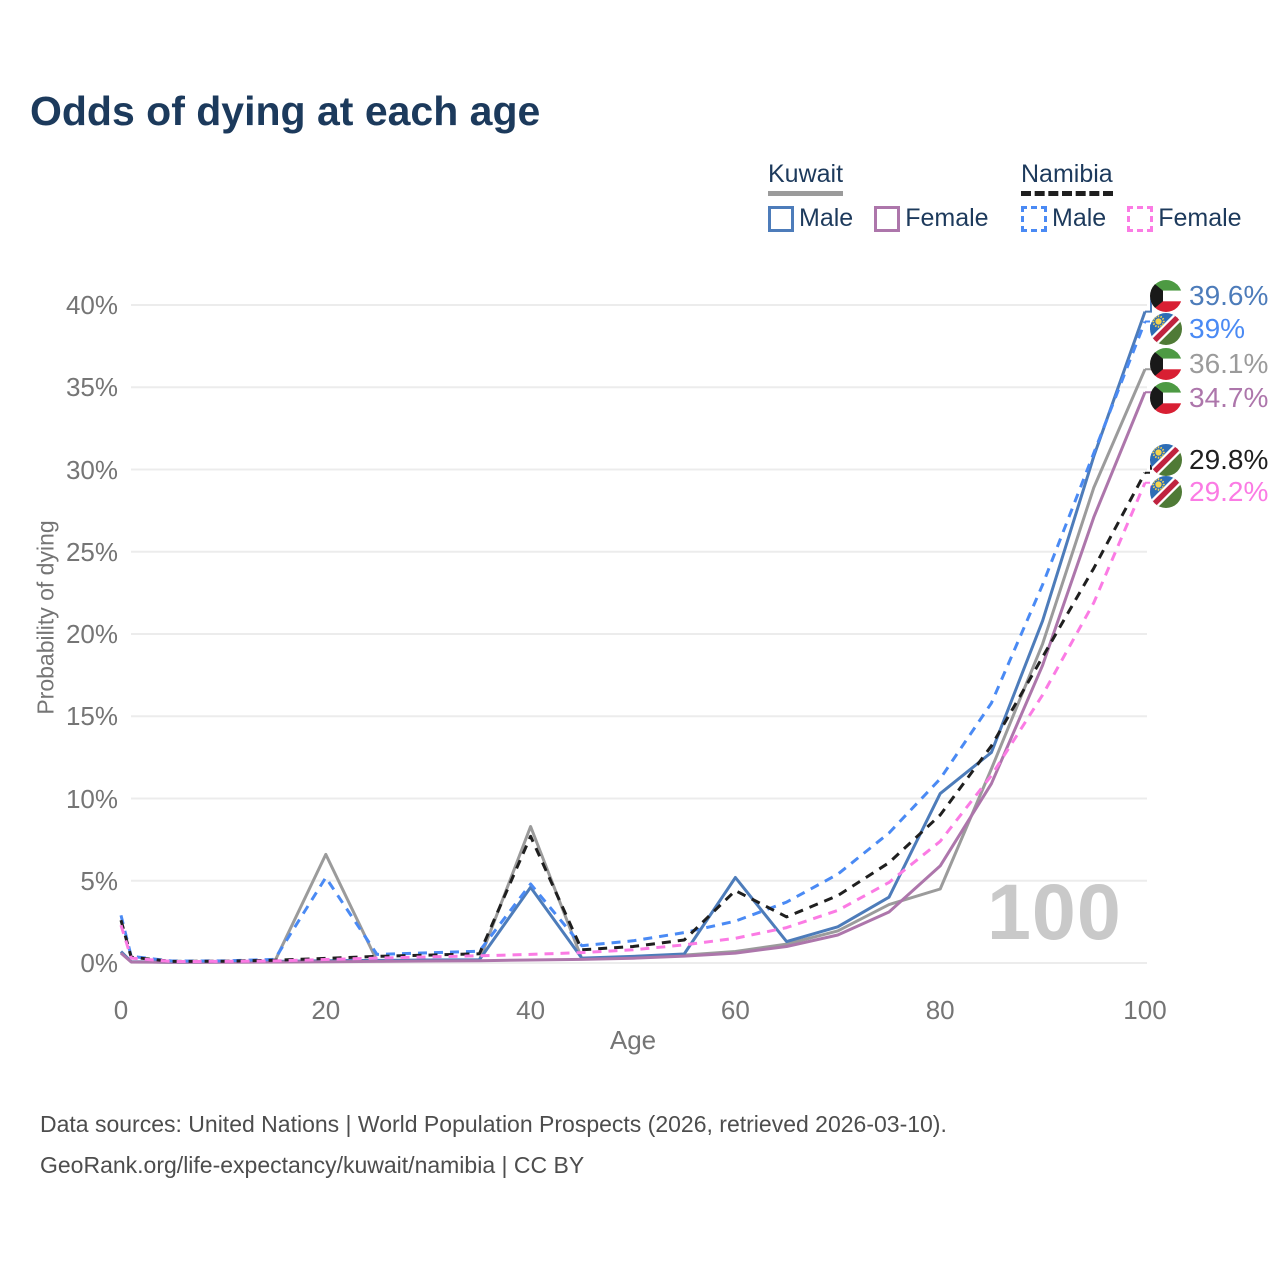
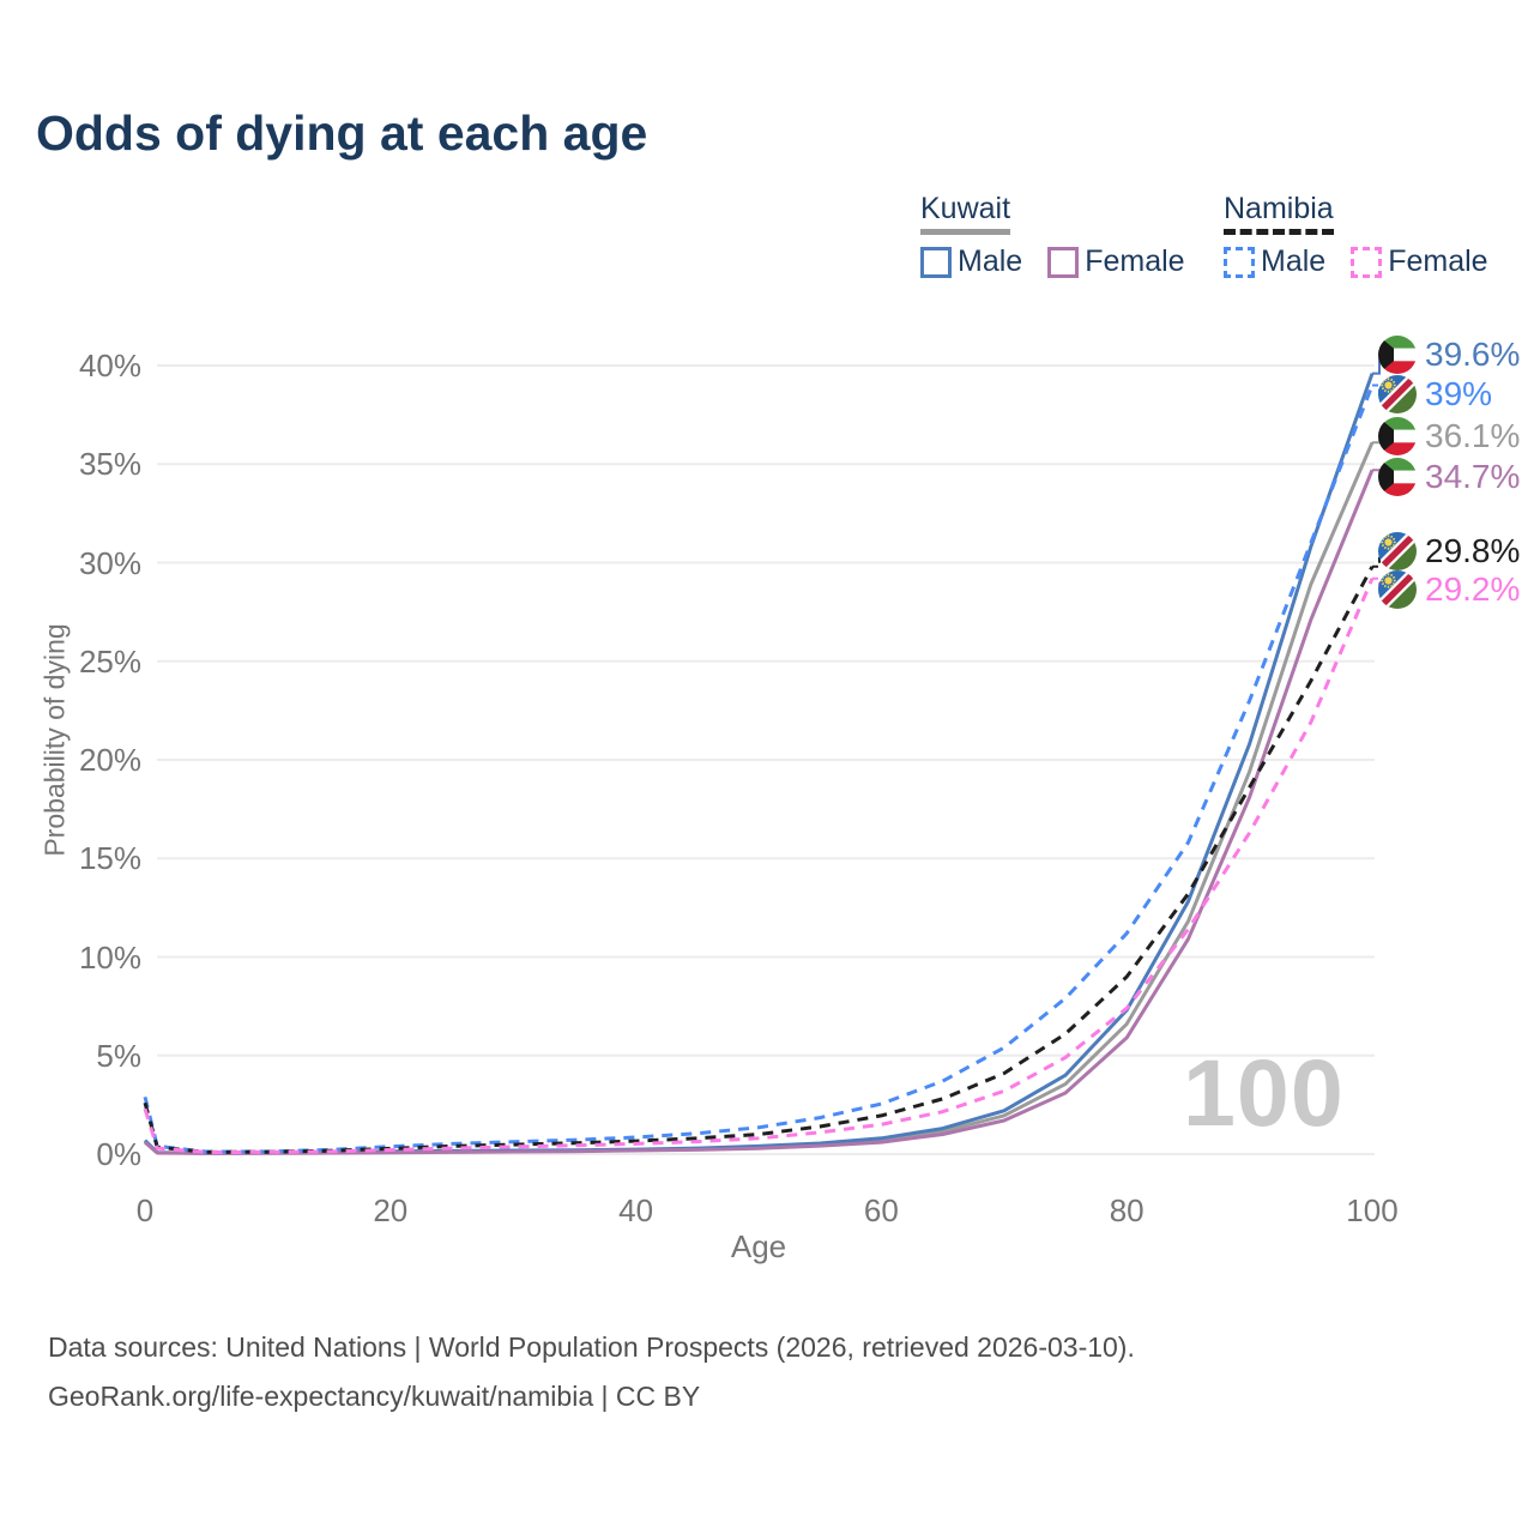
Kuwait/20: 6.6% -> 0.1%
Namibia Male/20: 5.2% -> 0.4%
Kuwait/40: 8.3% -> 0.2%
Kuwait Male/40: 4.6% -> 0.2%
Namibia Male/40: 4.8% -> 0.8%
Namibia/40: 7.7% -> 0.7%
Kuwait Male/60: 5.2% -> 0.8%
Namibia/60: 4.4% -> 1.9%
Kuwait/80: 4.5% -> 6.6%
Kuwait Male/80: 10.3% -> 7.3%
